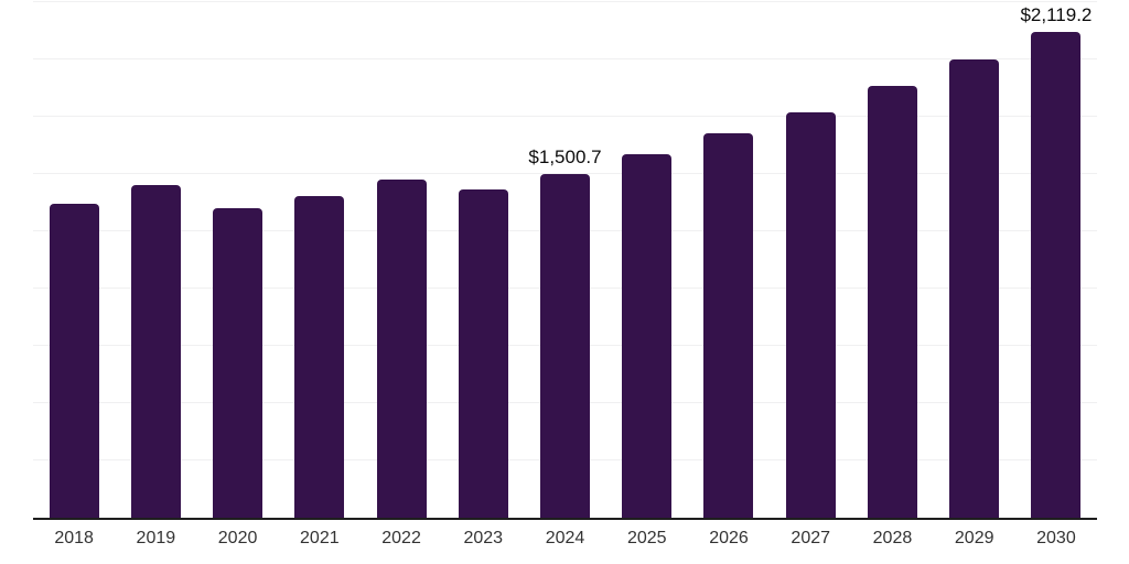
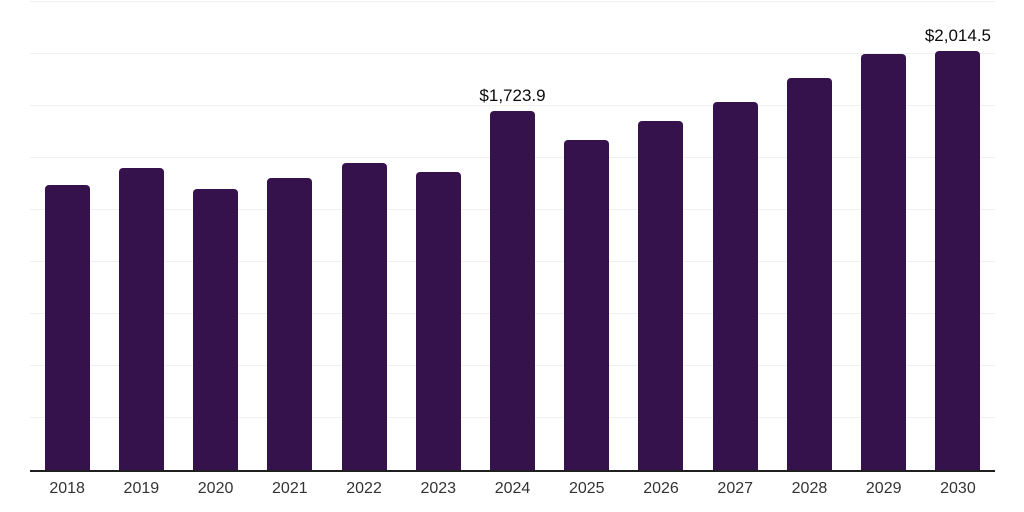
2024: $1,500.7 -> $1,723.9
2030: $2,119.2 -> $2,014.5
